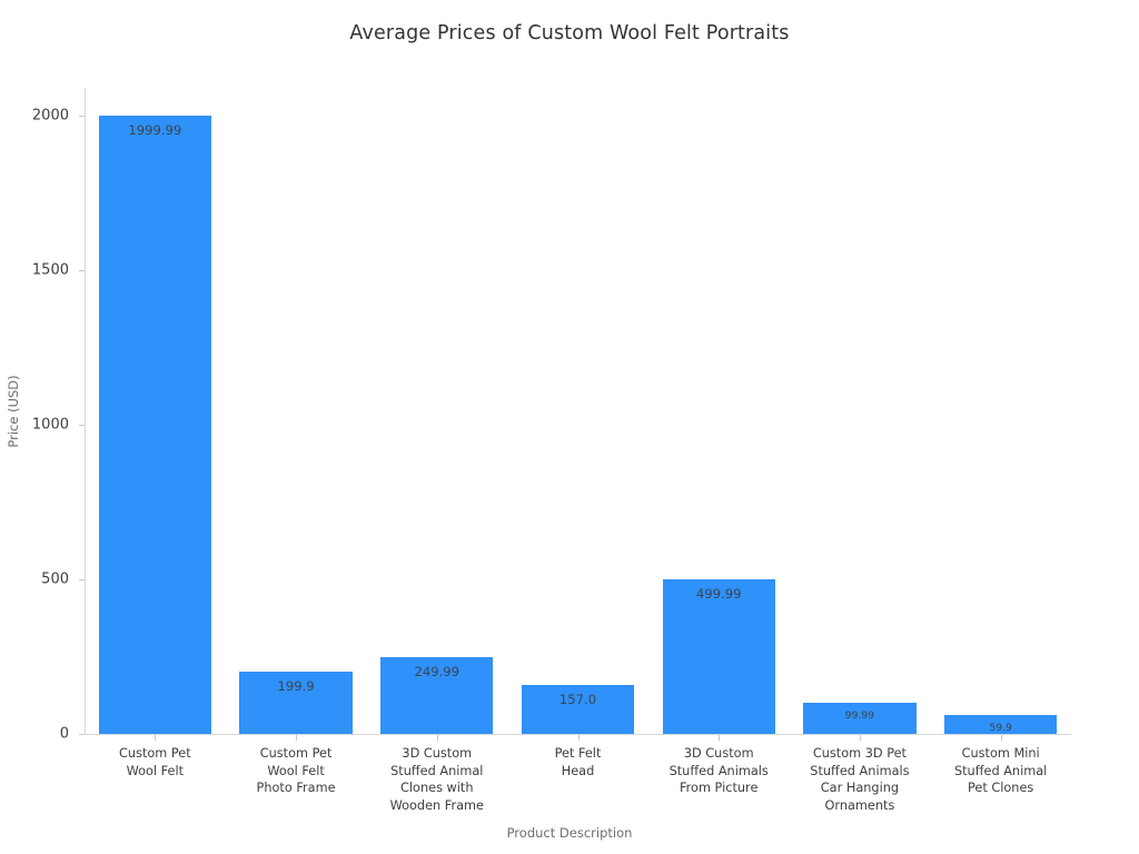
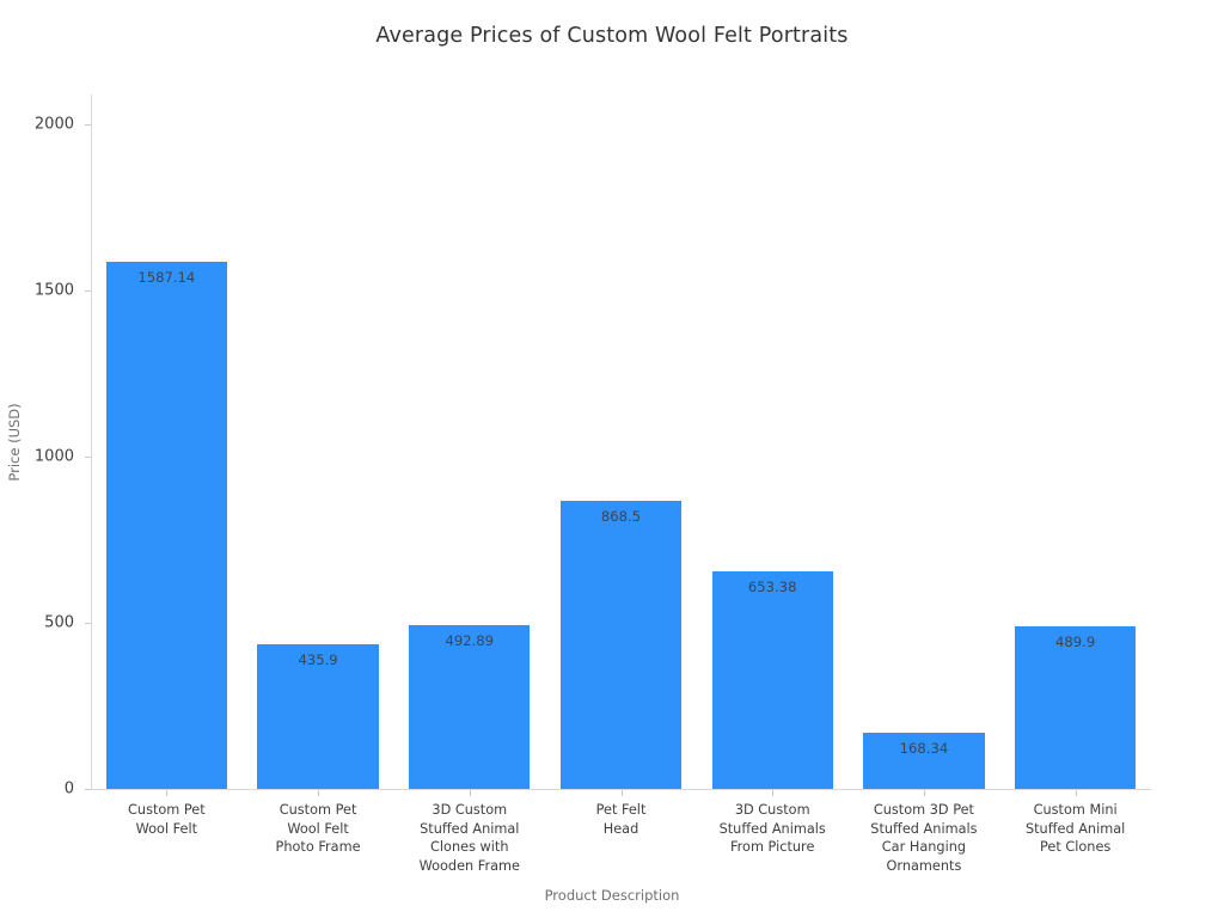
Custom Pet Wool Felt: 1999.99 -> 1587.14
Custom Pet Wool Felt Photo Frame: 199.9 -> 435.9
3D Custom Stuffed Animal Clones with Wooden Frame: 249.99 -> 492.89
Pet Felt Head: 157.0 -> 868.5
3D Custom Stuffed Animals From Picture: 499.99 -> 653.38
Custom 3D Pet Stuffed Animals Car Hanging Ornaments: 99.99 -> 168.34
Custom Mini Stuffed Animal Pet Clones: 59.9 -> 489.9
